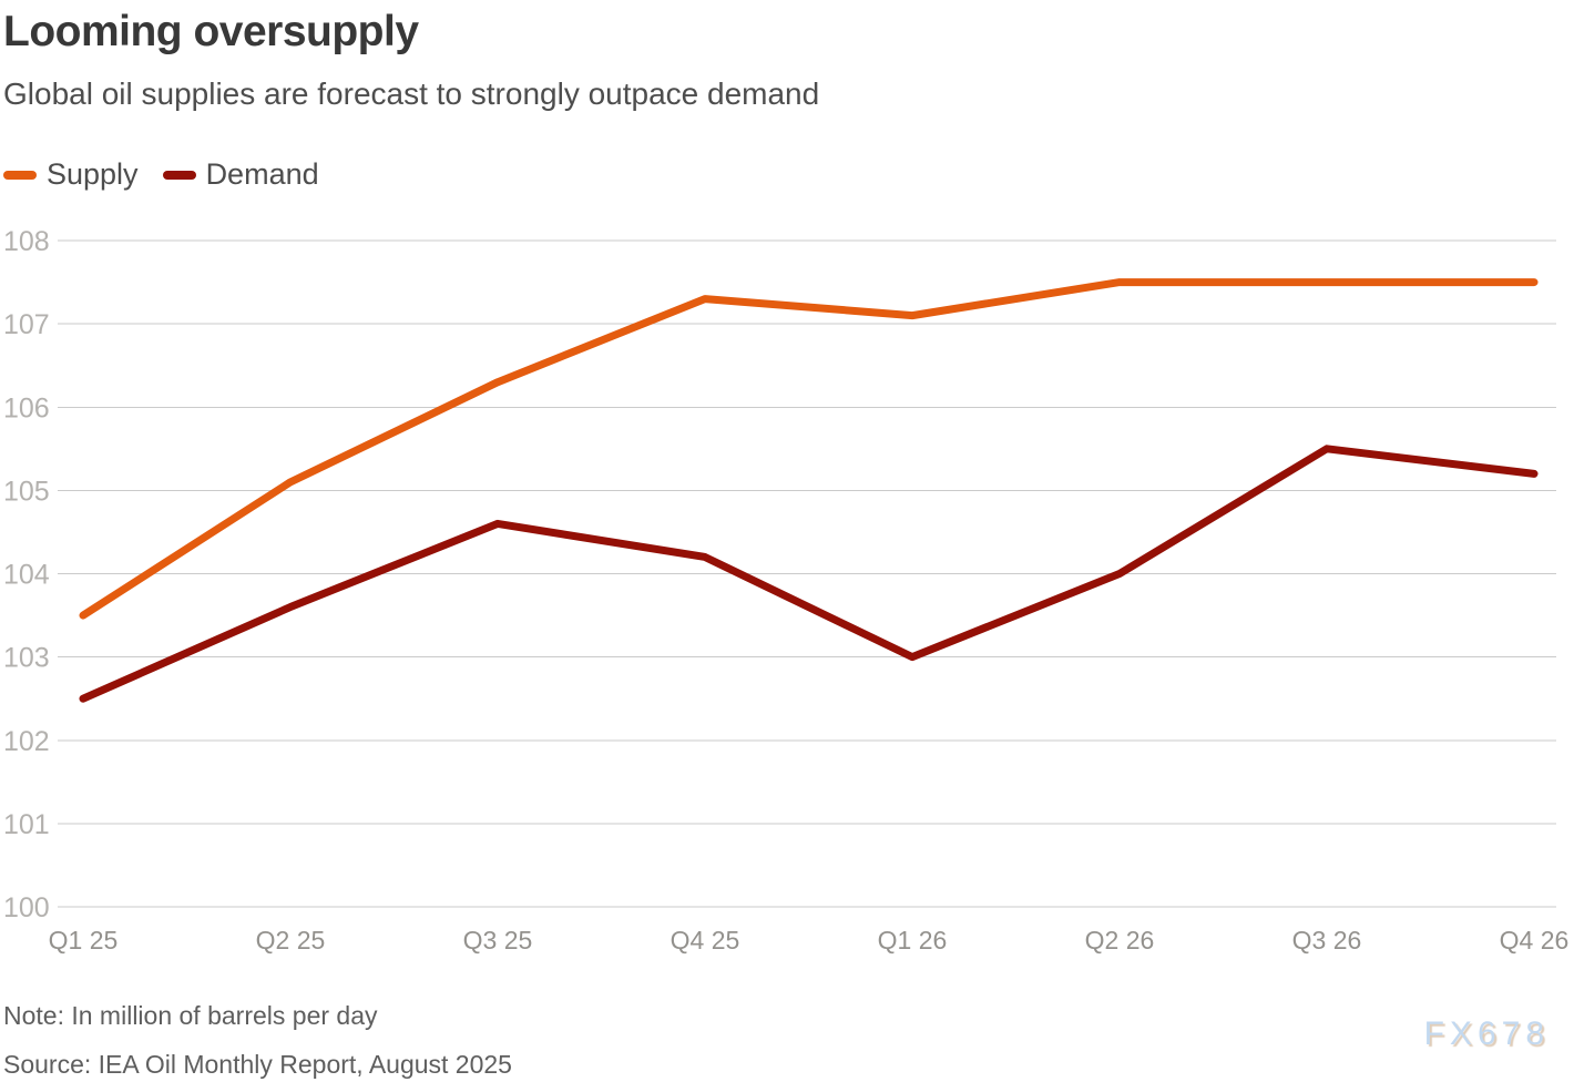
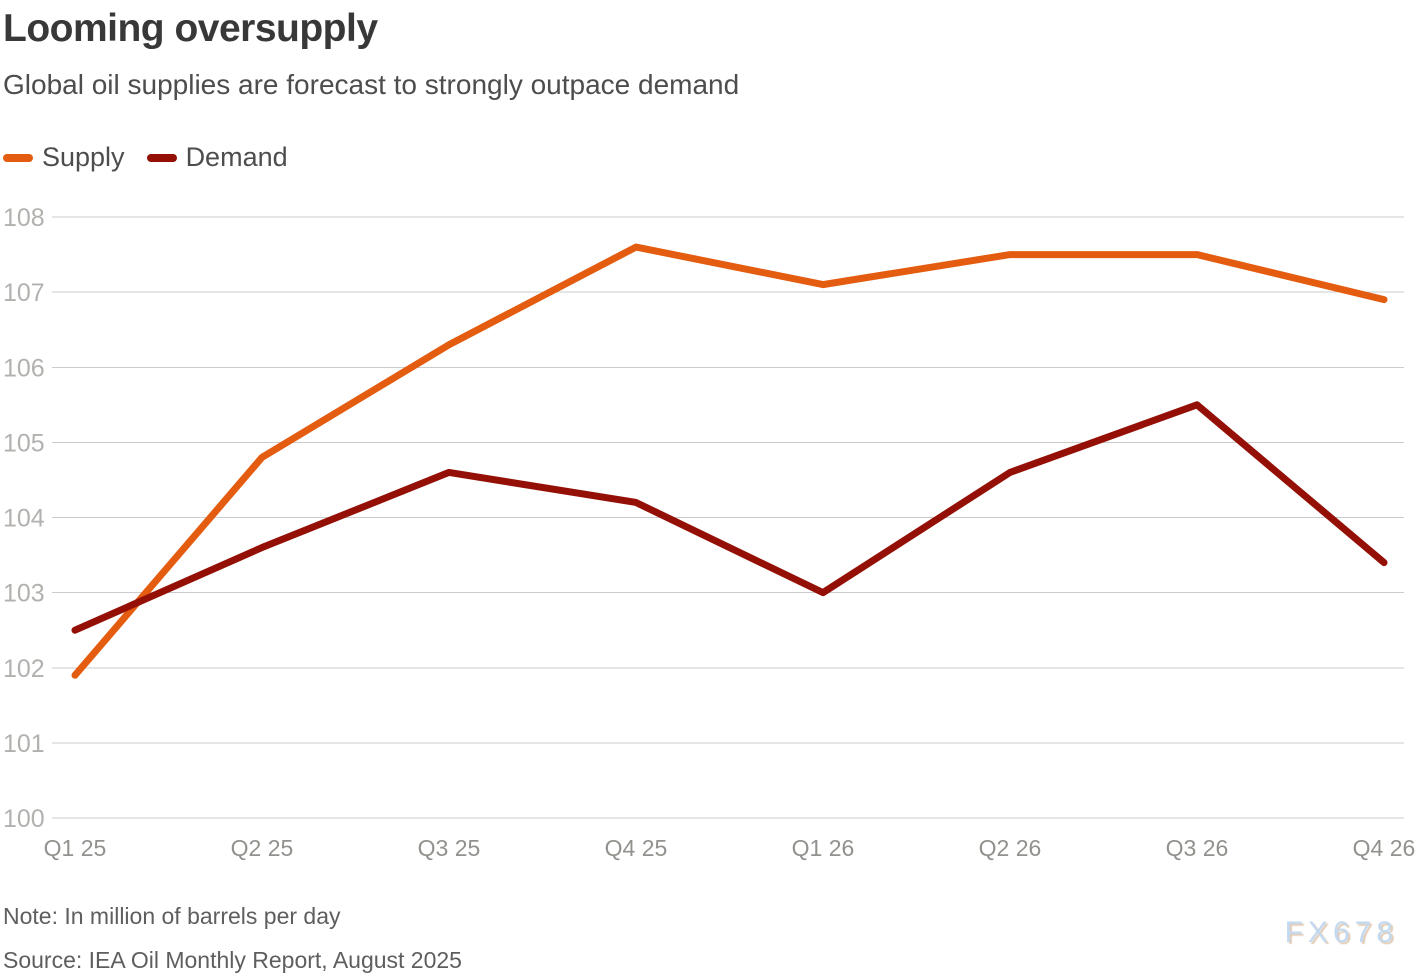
Supply/Q1 25: 103.5 -> 101.9
Supply/Q2 25: 105.1 -> 104.8
Supply/Q4 25: 107.3 -> 107.6
Demand/Q2 26: 104.0 -> 104.6
Supply/Q4 26: 107.5 -> 106.9
Demand/Q4 26: 105.2 -> 103.4
